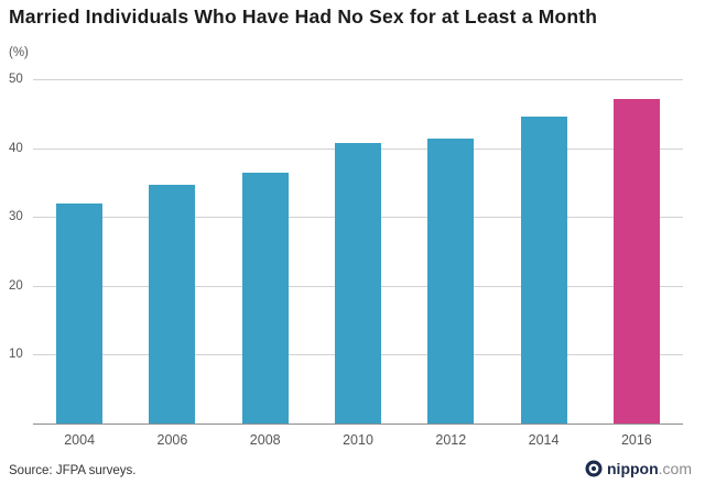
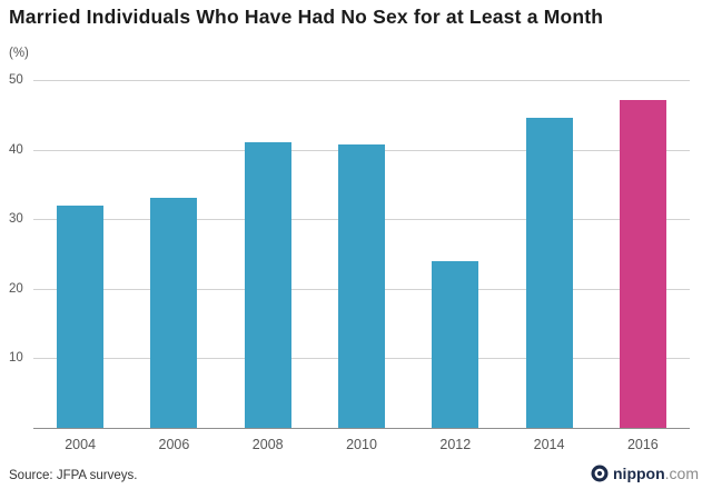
2006: 35 -> 33
2008: 36 -> 41
2012: 41 -> 24
